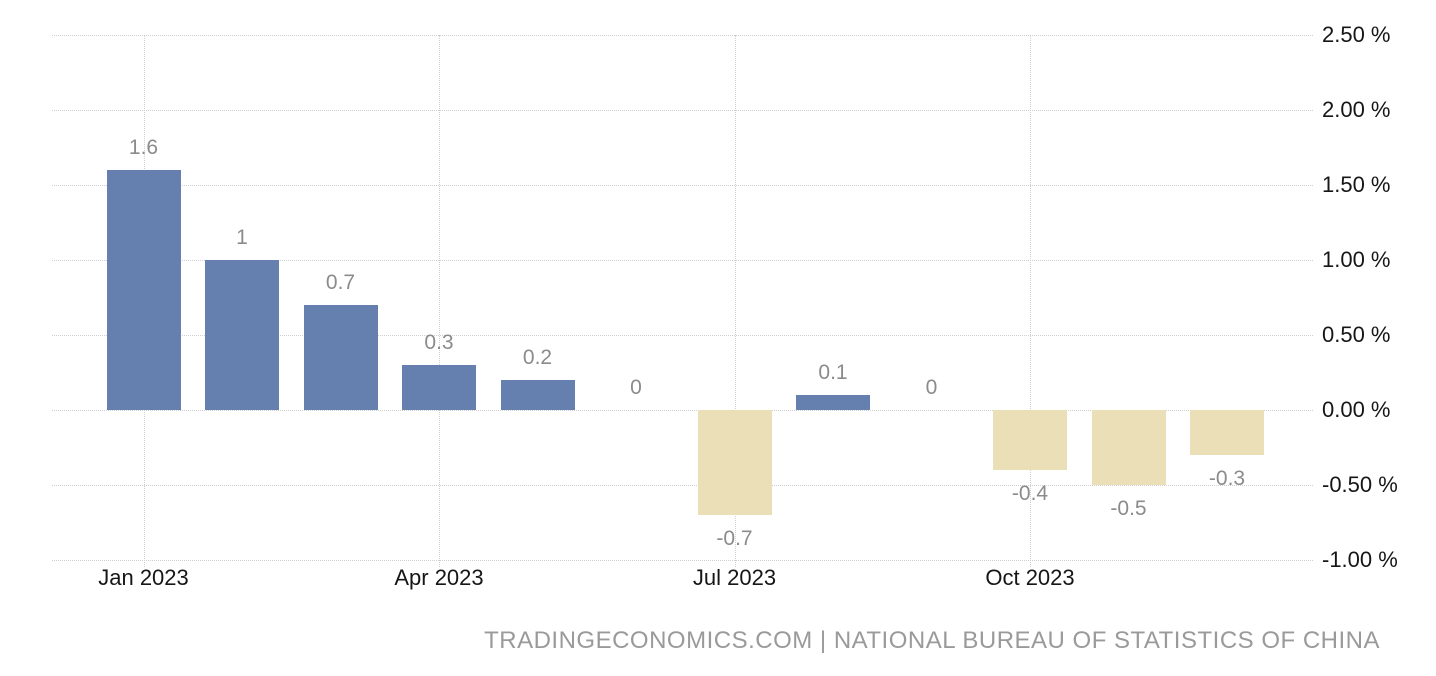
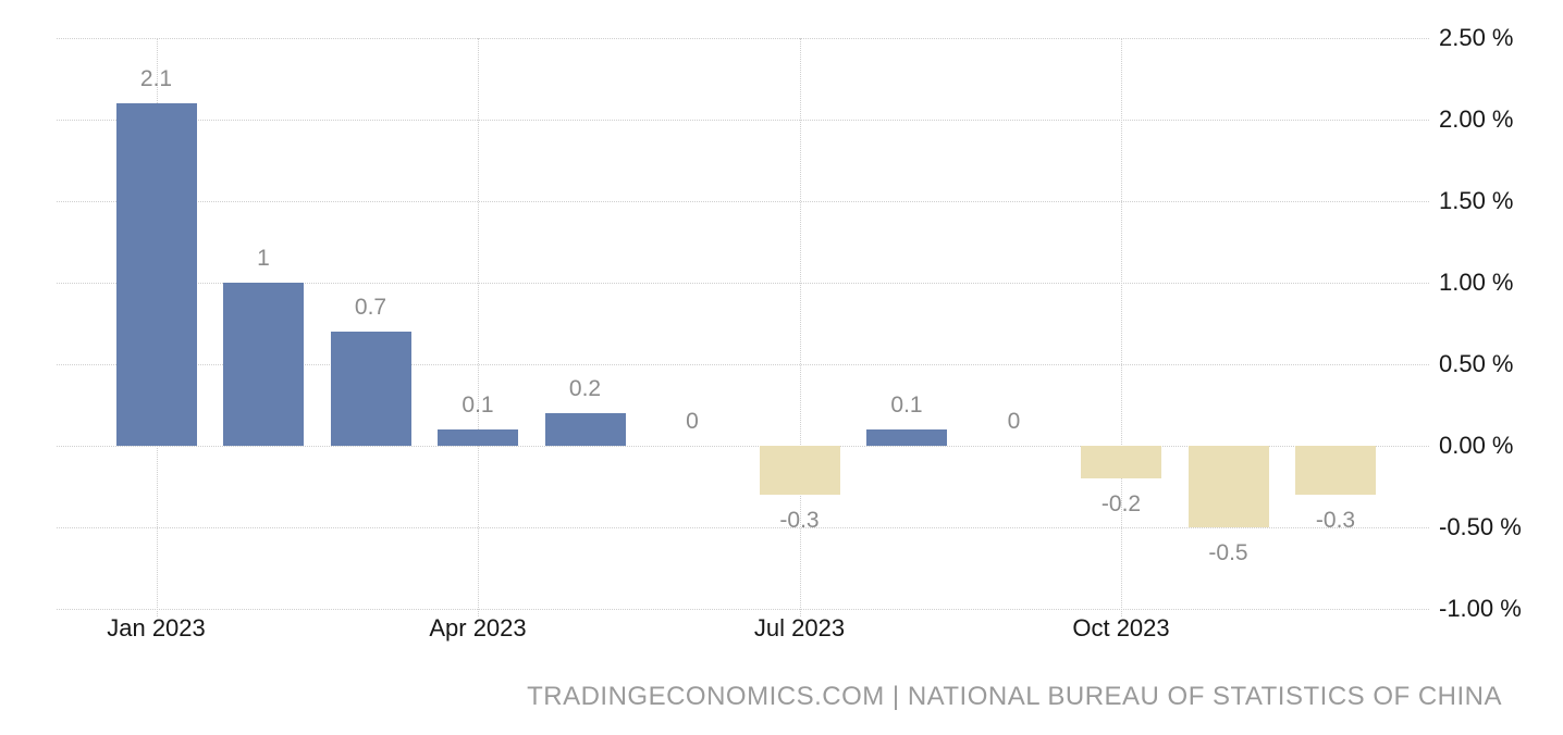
Jan 2023: 1.6 -> 2.1
Apr 2023: 0.3 -> 0.1
Jul 2023: -0.7 -> -0.3
Oct 2023: -0.4 -> -0.2
